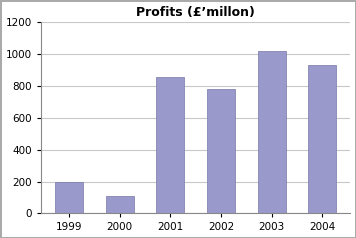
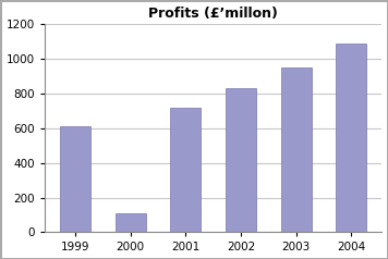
1999: 200 -> 610
2001: 860 -> 720
2002: 780 -> 830
2003: 1020 -> 950
2004: 930 -> 1090
